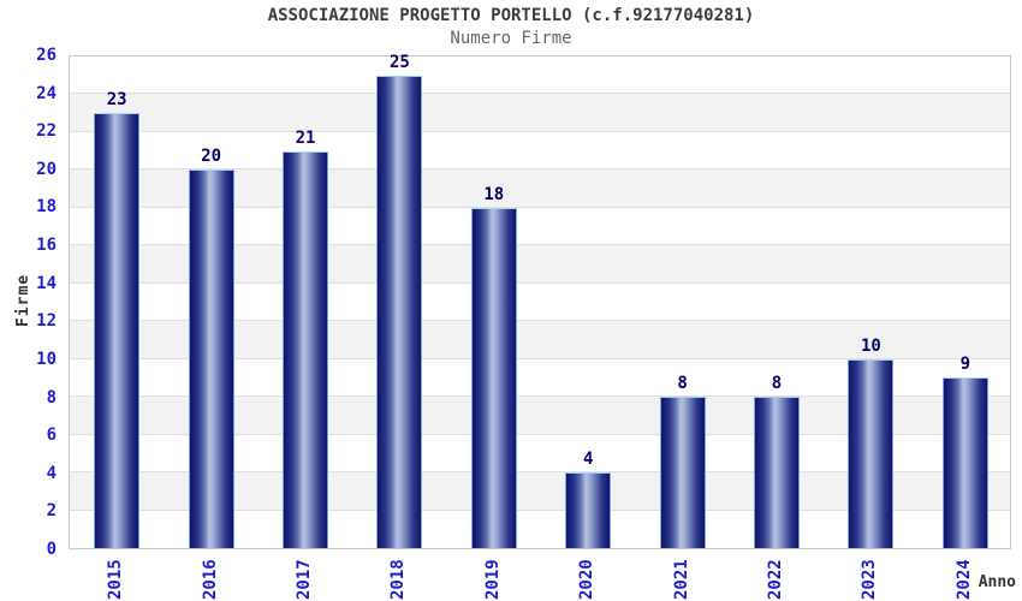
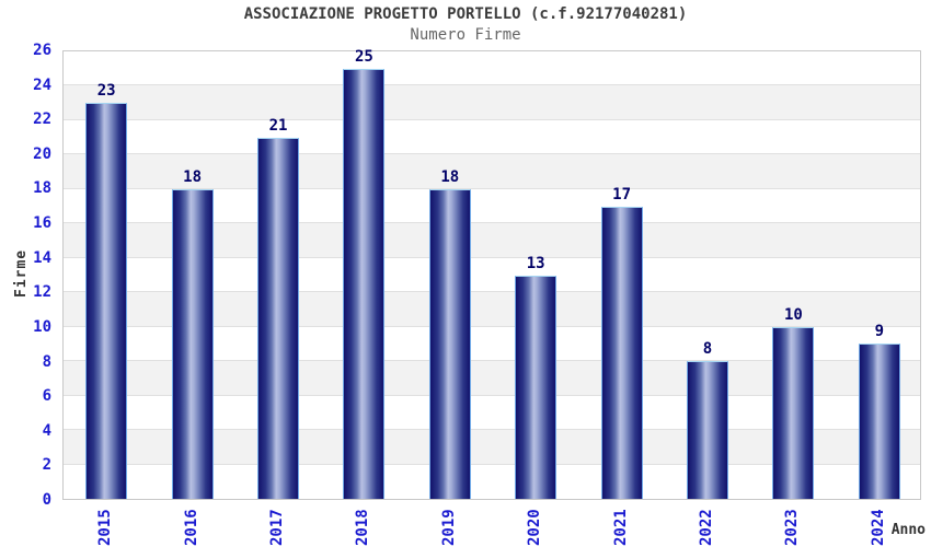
2016: 20 -> 18
2020: 4 -> 13
2021: 8 -> 17
